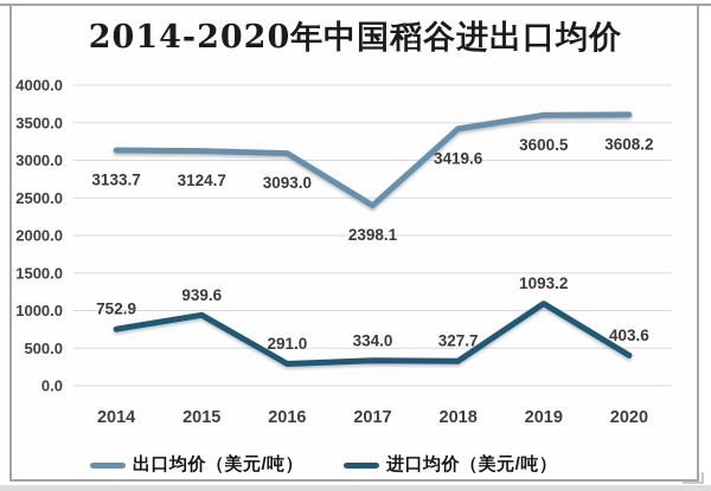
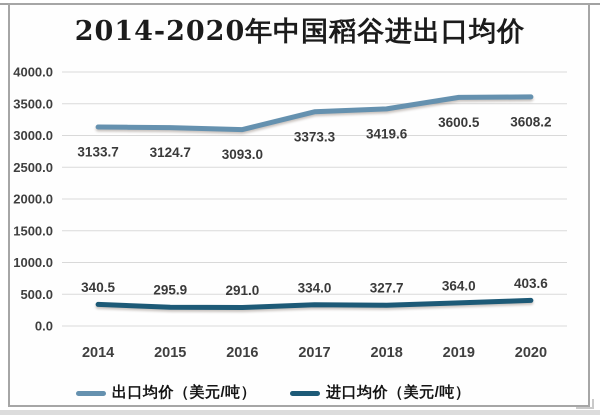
进口均价（美元/吨）/2014: 752.9 -> 340.5
进口均价（美元/吨）/2015: 939.6 -> 295.9
出口均价（美元/吨）/2017: 2398.1 -> 3373.3
进口均价（美元/吨）/2019: 1093.2 -> 364.0
